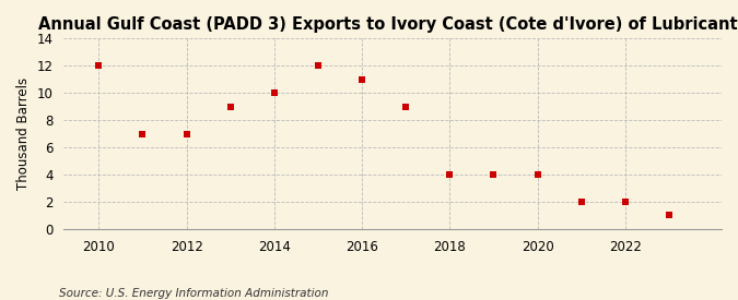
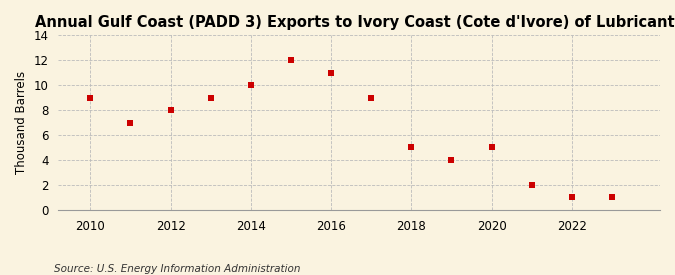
2010: 12 -> 9
2012: 7 -> 8
2018: 4 -> 5
2020: 4 -> 5
2022: 2 -> 1
